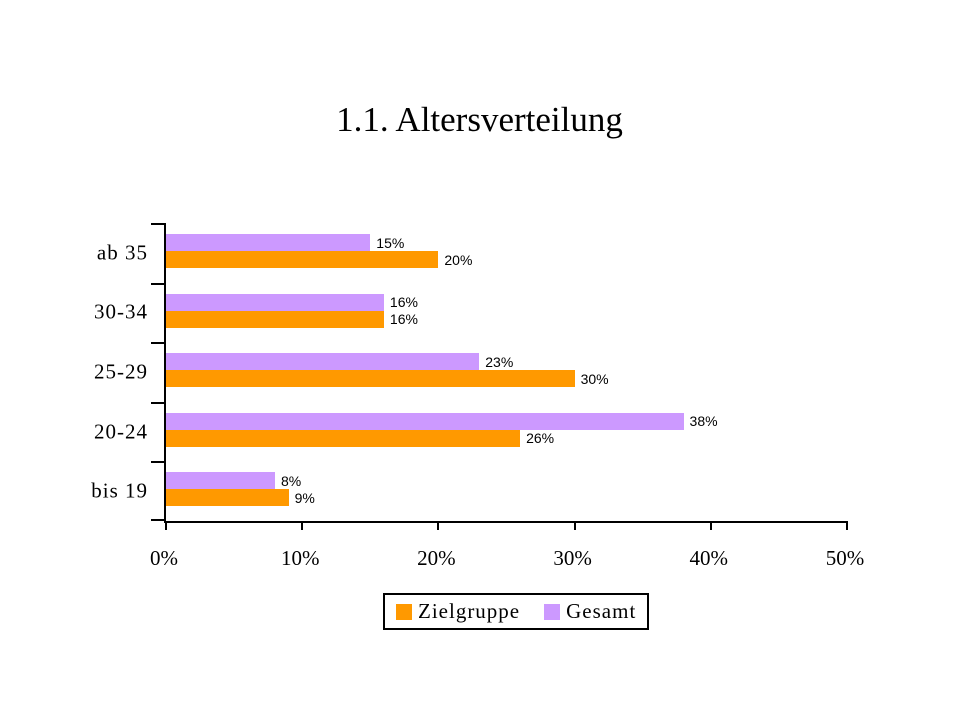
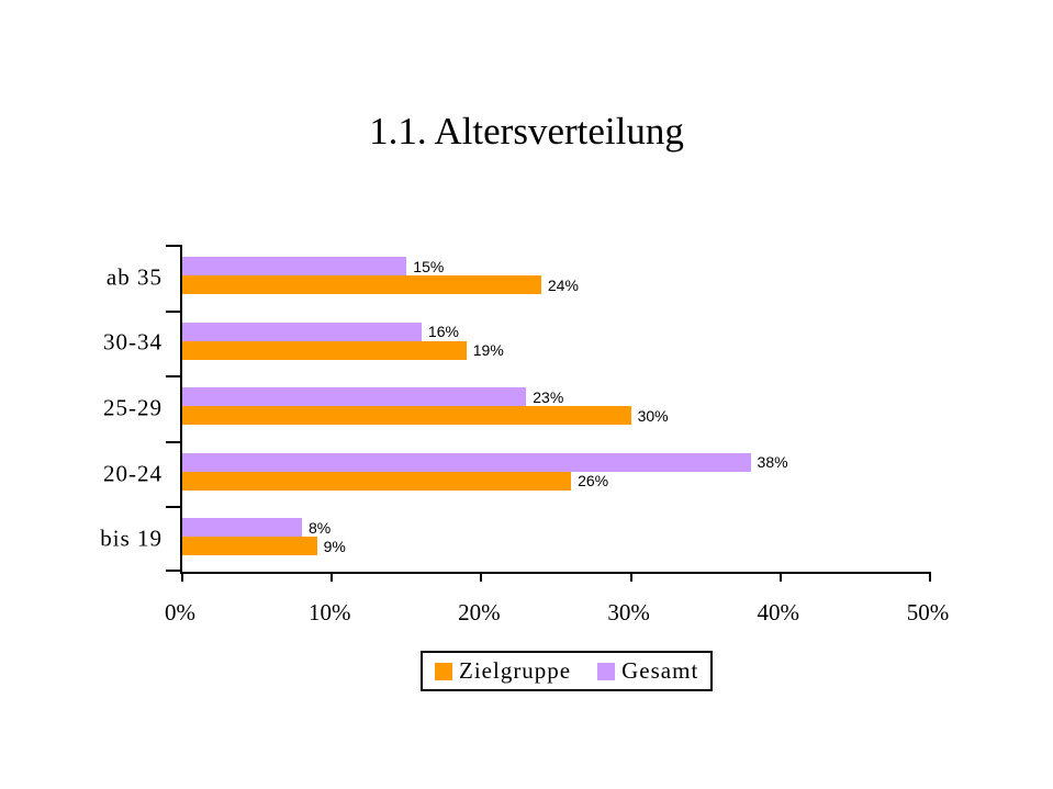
Zielgruppe/ab 35: 20% -> 24%
Zielgruppe/30-34: 16% -> 19%
